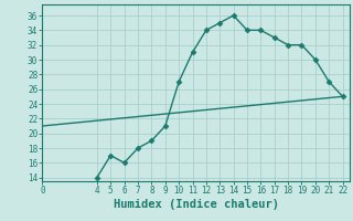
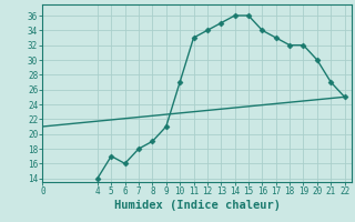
11: 31 -> 33
15: 34 -> 36
